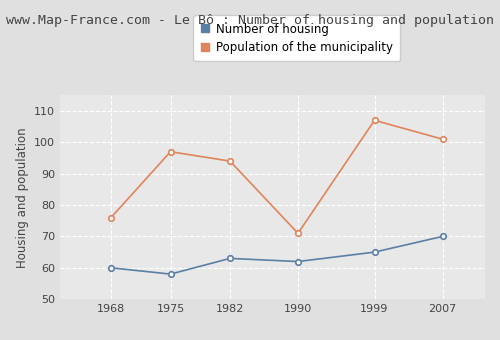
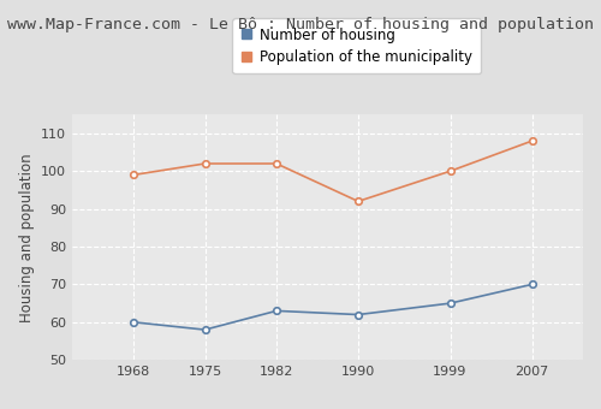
Population of the municipality/1968: 76 -> 99
Population of the municipality/1975: 97 -> 102
Population of the municipality/1982: 94 -> 102
Population of the municipality/1990: 71 -> 92
Population of the municipality/1999: 107 -> 100
Population of the municipality/2007: 101 -> 108
